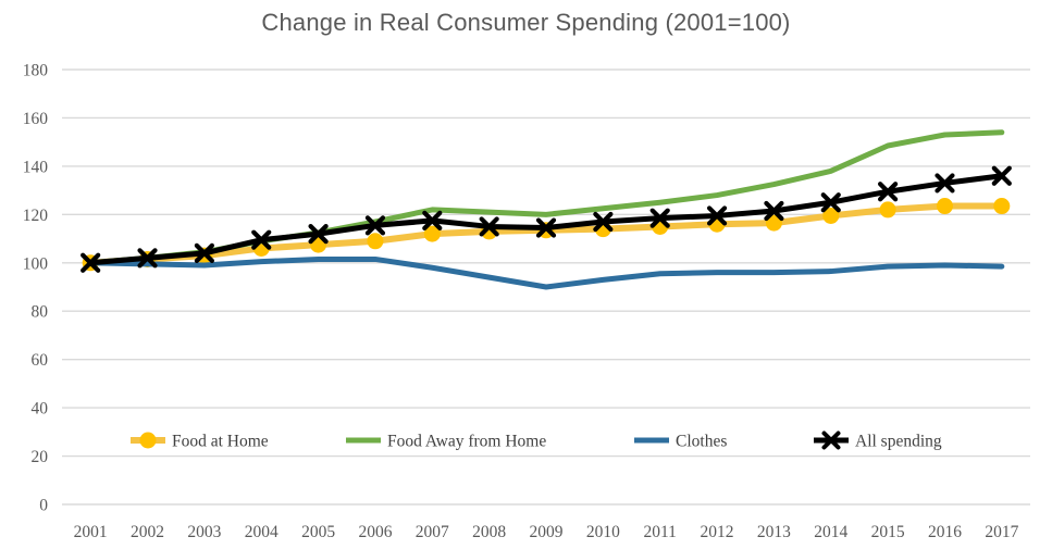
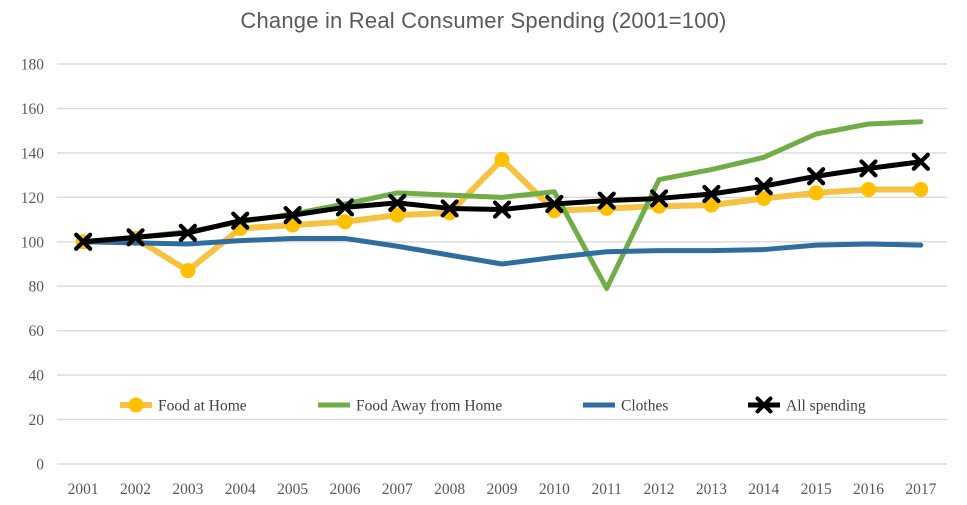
Food at Home/2003: 103 -> 87
Food at Home/2009: 114 -> 137
Food Away from Home/2011: 125 -> 79
